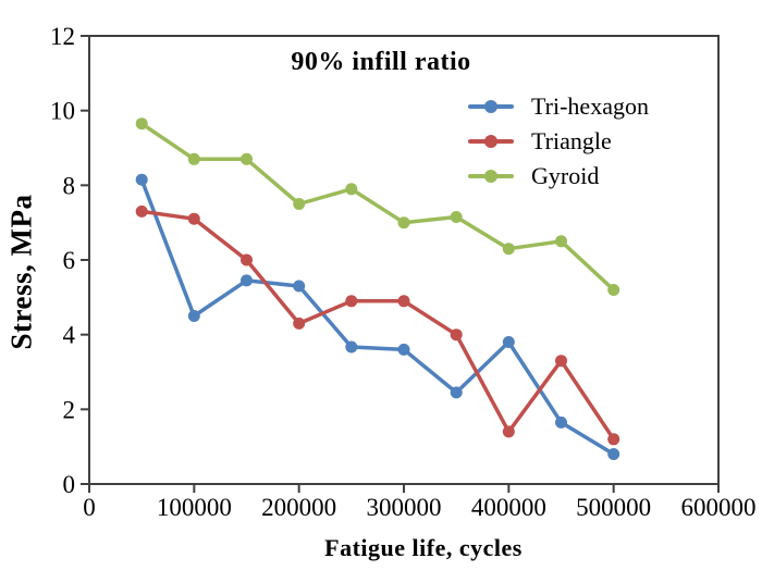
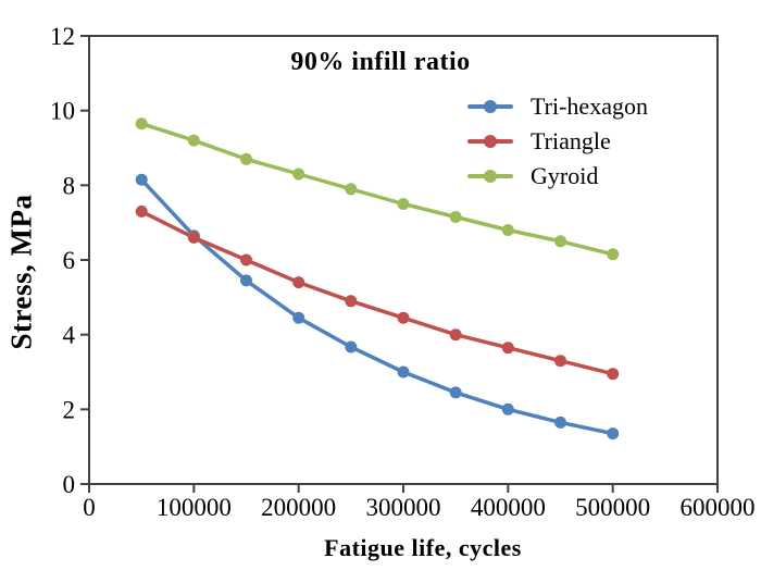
Tri-hexagon/100000: 4.5 -> 6.7
Triangle/100000: 7.1 -> 6.6
Gyroid/100000: 8.7 -> 9.2
Tri-hexagon/200000: 5.3 -> 4.5
Triangle/200000: 4.3 -> 5.4
Gyroid/200000: 7.5 -> 8.3
Tri-hexagon/300000: 3.6 -> 3.0
Triangle/300000: 4.9 -> 4.5
Gyroid/300000: 7.0 -> 7.5
Tri-hexagon/400000: 3.8 -> 2.0
Triangle/400000: 1.4 -> 3.6
Gyroid/400000: 6.3 -> 6.8
Tri-hexagon/500000: 0.8 -> 1.4
Triangle/500000: 1.2 -> 3.0
Gyroid/500000: 5.2 -> 6.2
